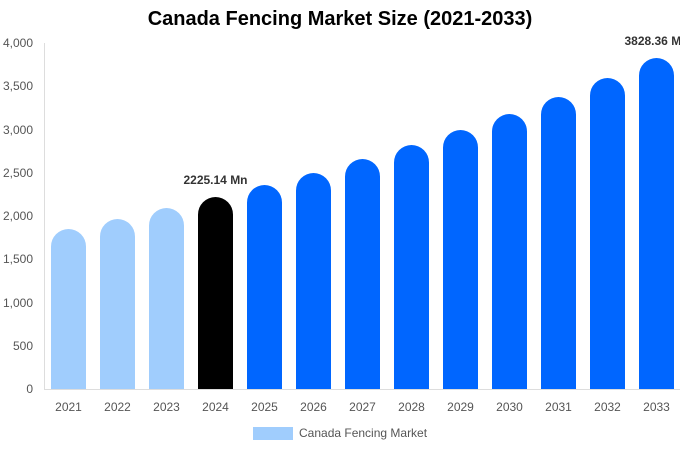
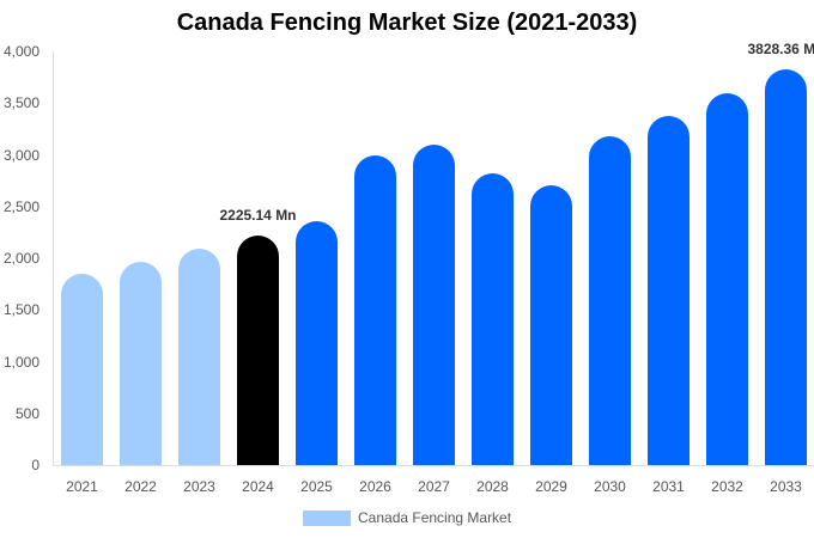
2026: 2500 -> 3000
2027: 2700 -> 3100
2029: 3000 -> 2700
